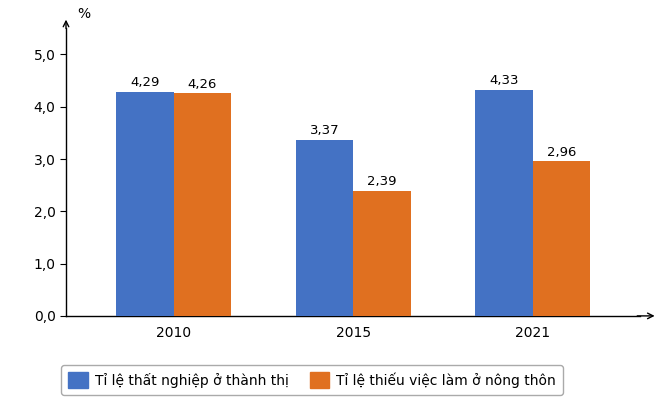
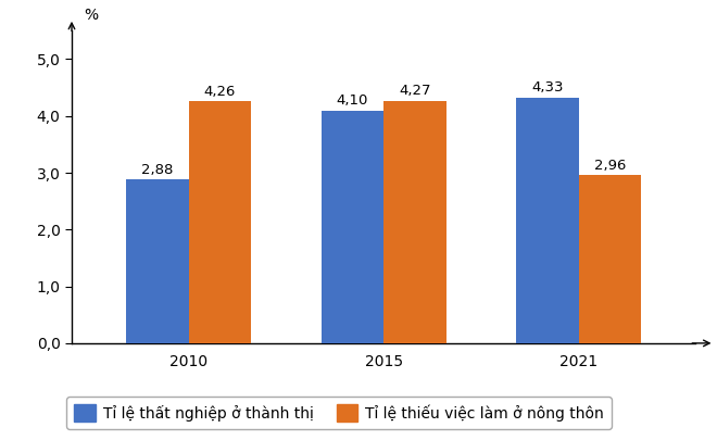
Tỉ lệ thất nghiệp ở thành thị/2010: 4,29 -> 2,88
Tỉ lệ thất nghiệp ở thành thị/2015: 3,37 -> 4,10
Tỉ lệ thiếu việc làm ở nông thôn/2015: 2,39 -> 4,27
